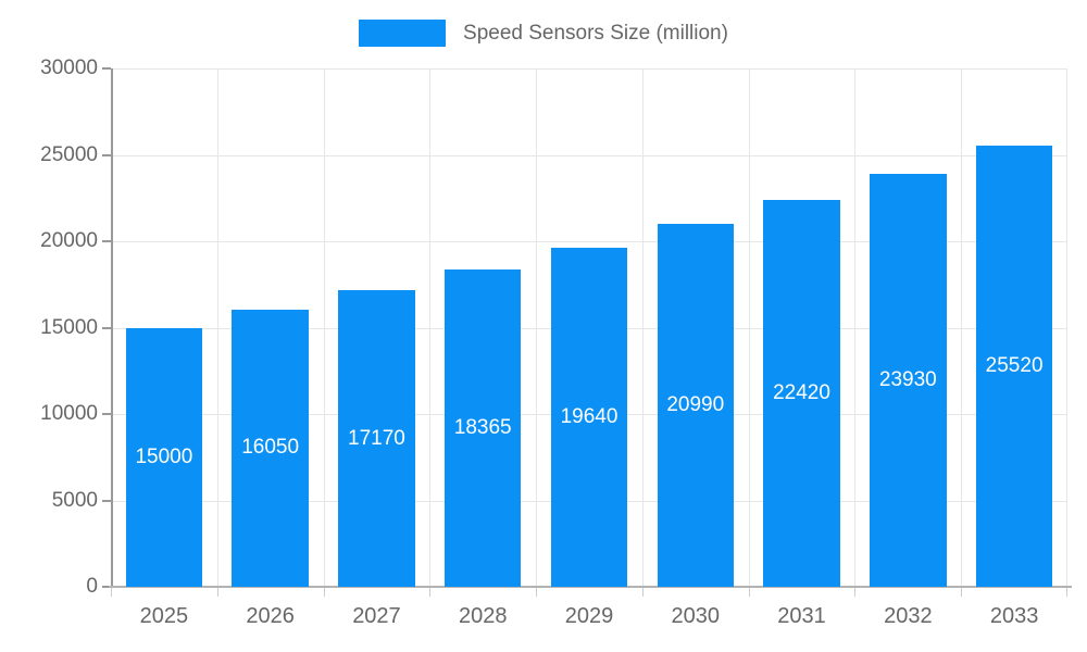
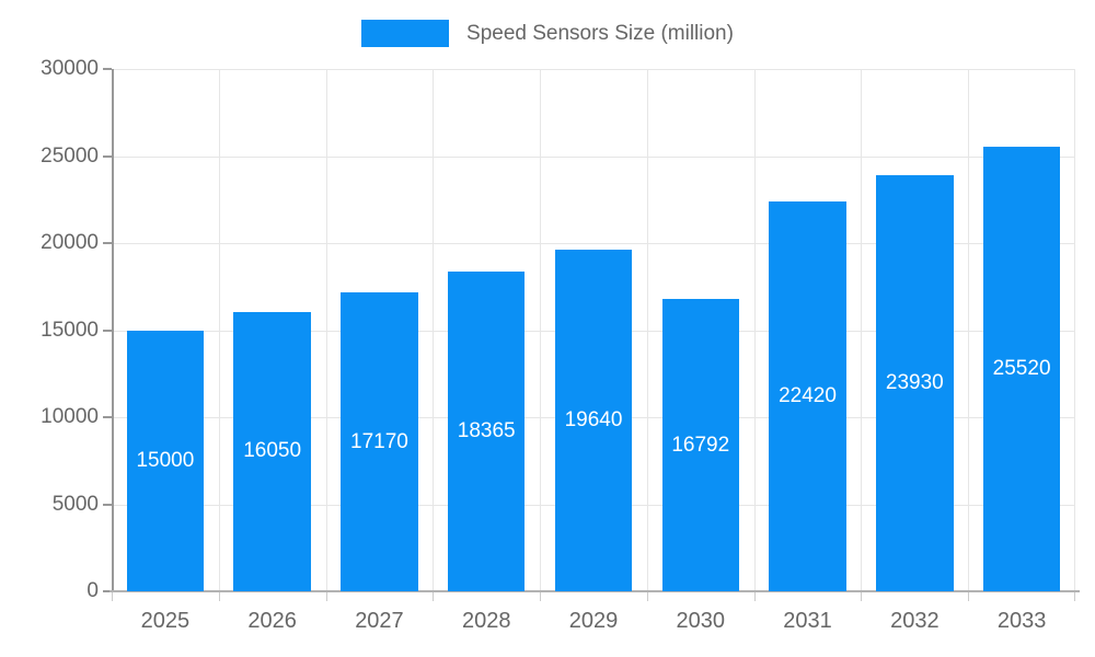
2030: 20990 -> 16792
